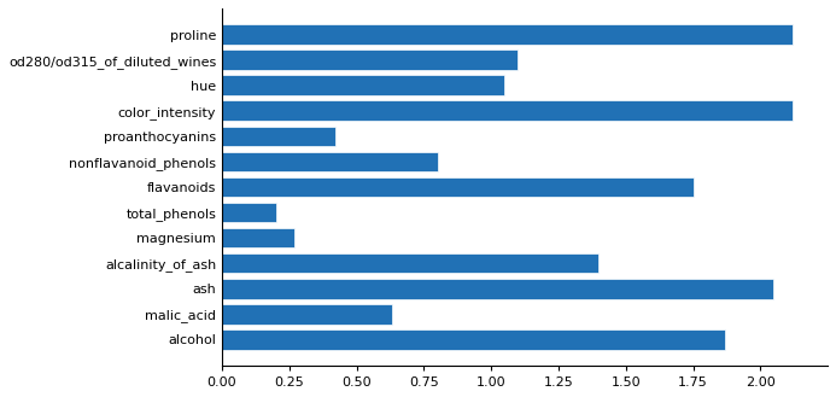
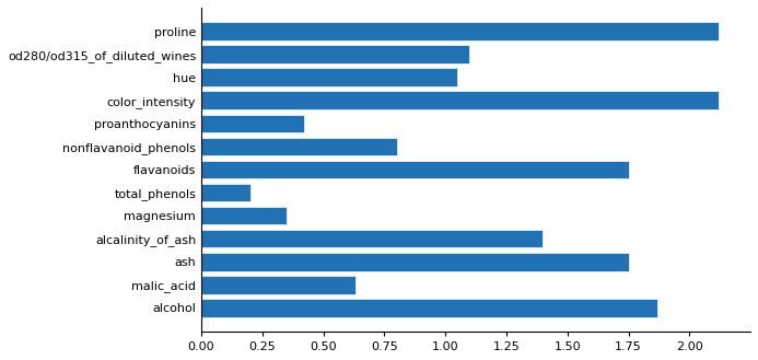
magnesium: 0.27 -> 0.35
ash: 2.05 -> 1.75
